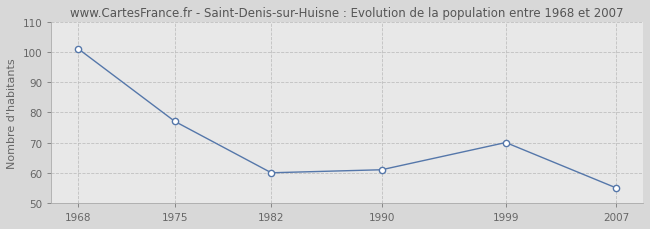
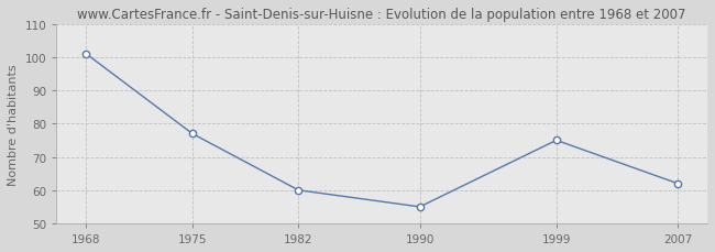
1990: 61 -> 55
1999: 70 -> 75
2007: 55 -> 62
